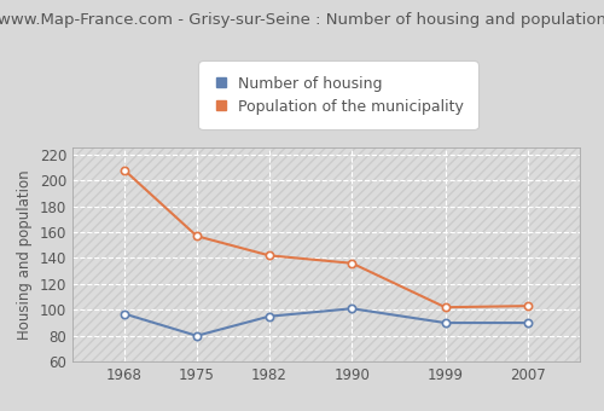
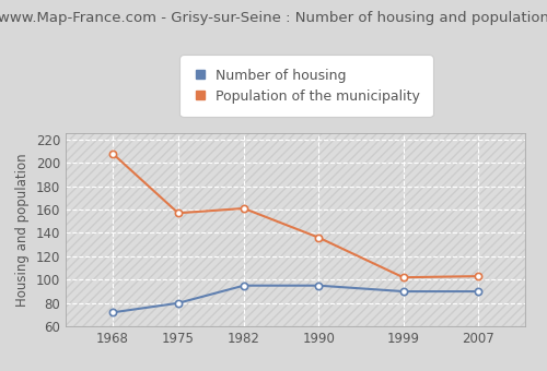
Number of housing/1968: 97 -> 72
Population of the municipality/1982: 142 -> 161
Number of housing/1990: 101 -> 95
